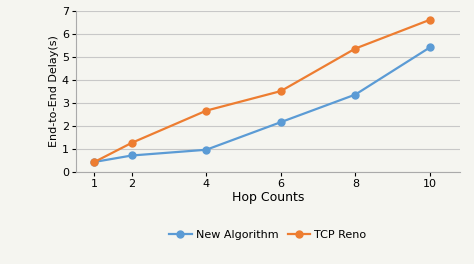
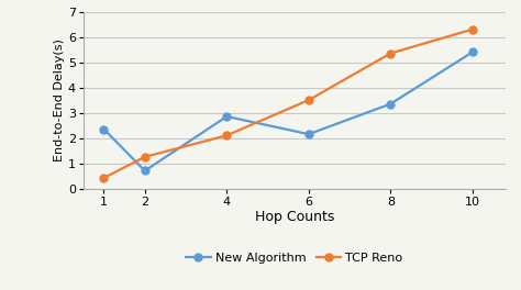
New Algorithm/1: 0.42 -> 2.35
New Algorithm/4: 0.95 -> 2.85
TCP Reno/4: 2.65 -> 2.10
TCP Reno/10: 6.60 -> 6.30
